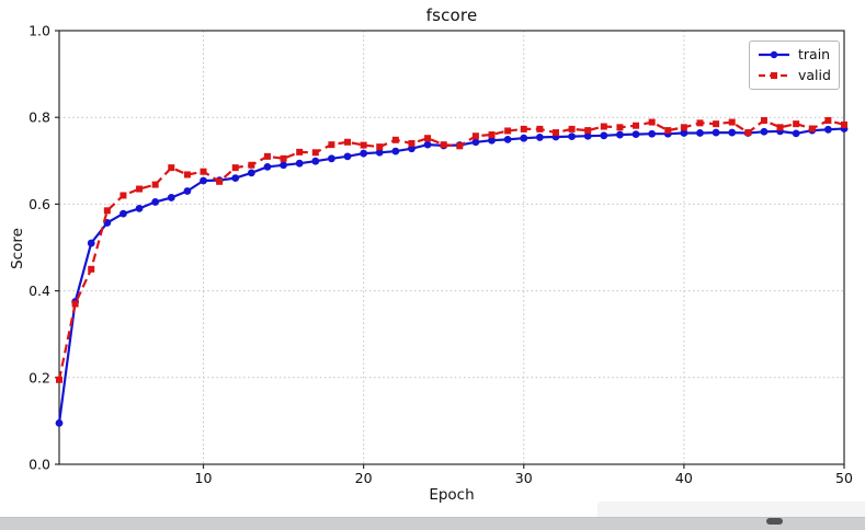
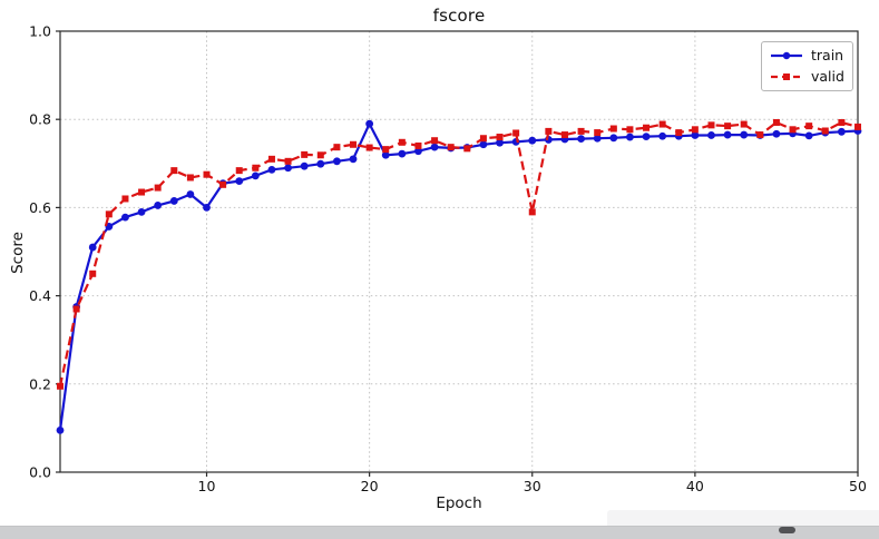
train/10: 0.65 -> 0.60
train/20: 0.72 -> 0.79
valid/30: 0.77 -> 0.59
